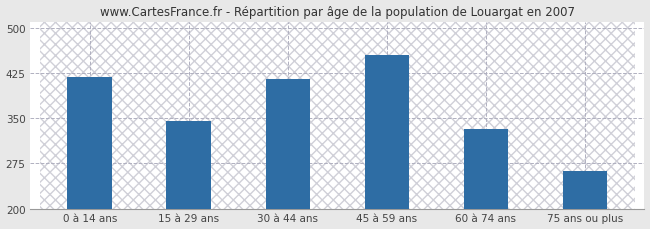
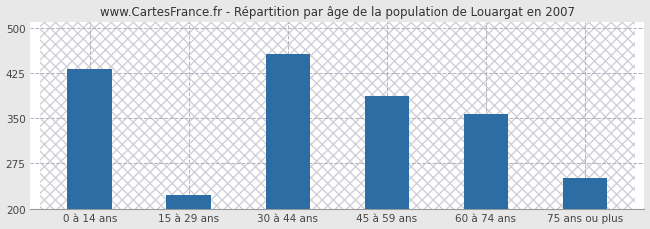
0 à 14 ans: 418 -> 432
15 à 29 ans: 345 -> 222
30 à 44 ans: 415 -> 456
45 à 59 ans: 455 -> 386
60 à 74 ans: 332 -> 356
75 ans ou plus: 262 -> 250
